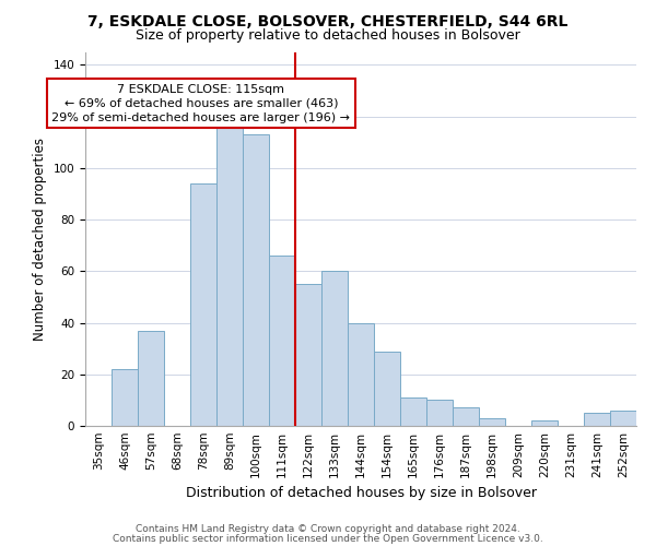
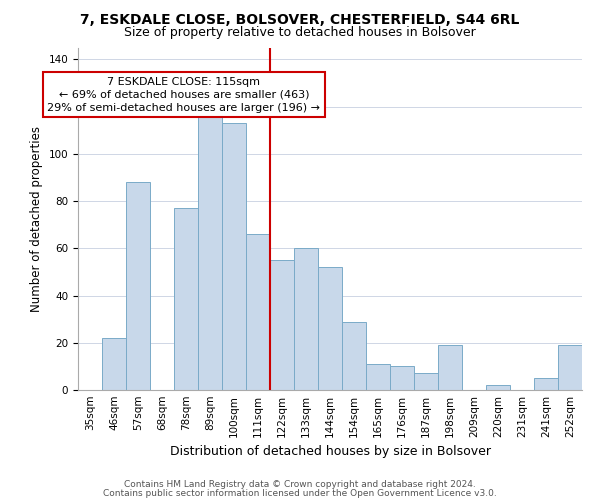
57sqm: 37 -> 88
78sqm: 94 -> 77
144sqm: 40 -> 52
198sqm: 3 -> 19
252sqm: 6 -> 19
